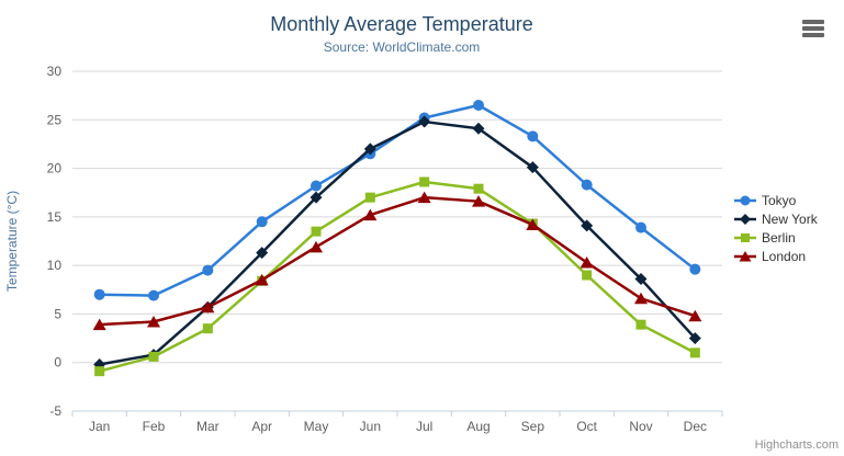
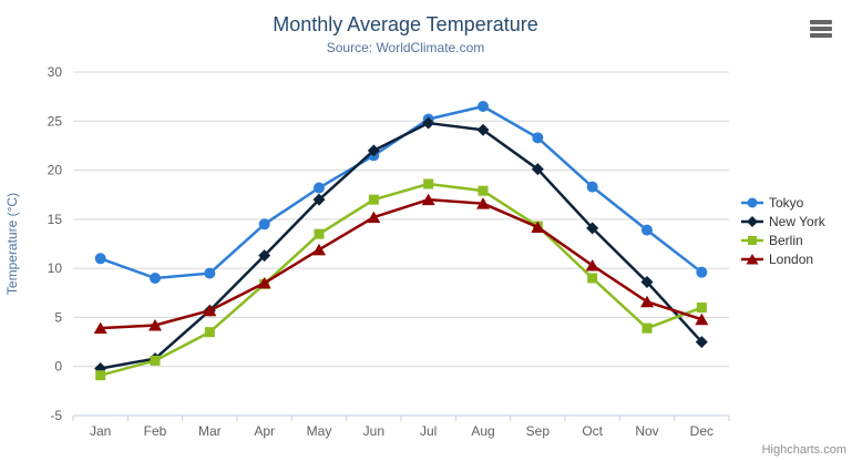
Tokyo/Jan: 7 -> 11
Tokyo/Feb: 7 -> 9
Berlin/Dec: 1 -> 6
